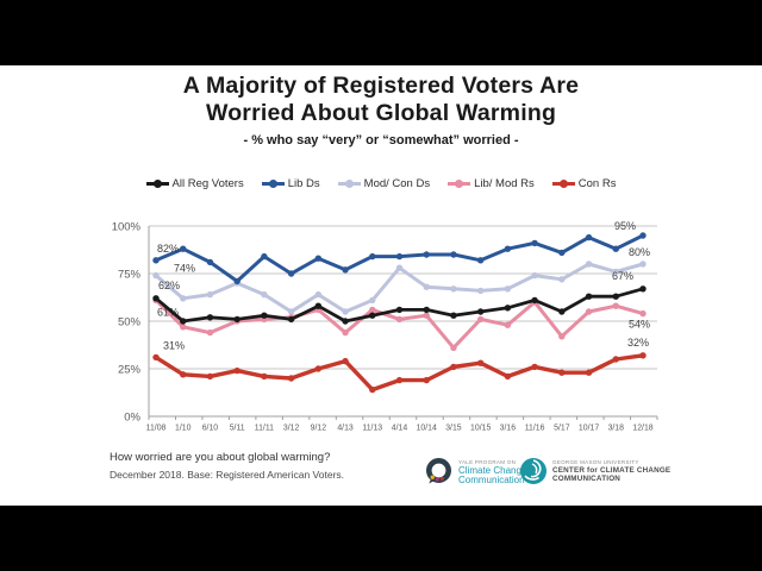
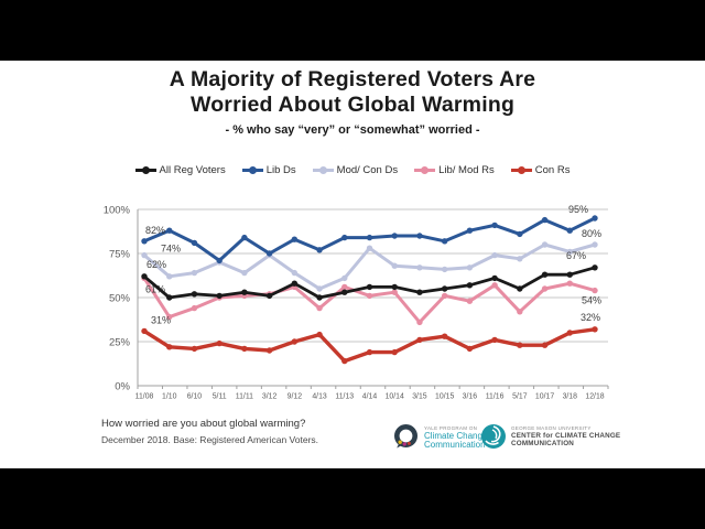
Lib/ Mod Rs/1/10: 47% -> 39%
Mod/ Con Ds/3/12: 55% -> 74%
Lib/ Mod Rs/11/16: 60% -> 57%
